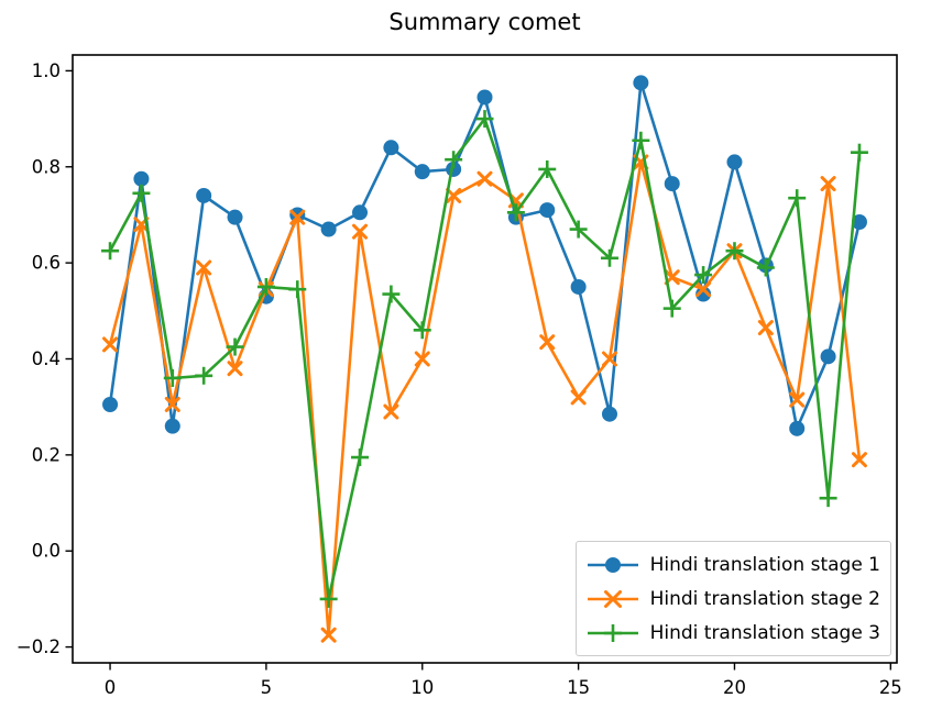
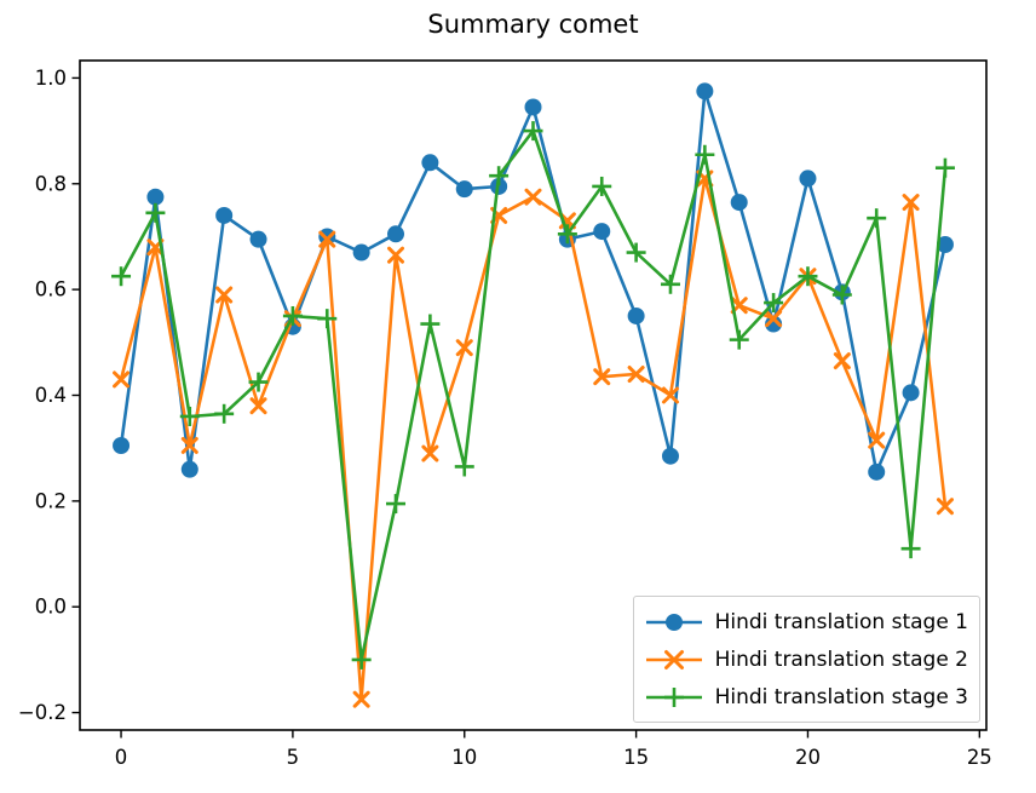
Hindi translation stage 2/10: 0.40 -> 0.49
Hindi translation stage 3/10: 0.46 -> 0.27
Hindi translation stage 2/15: 0.32 -> 0.44
